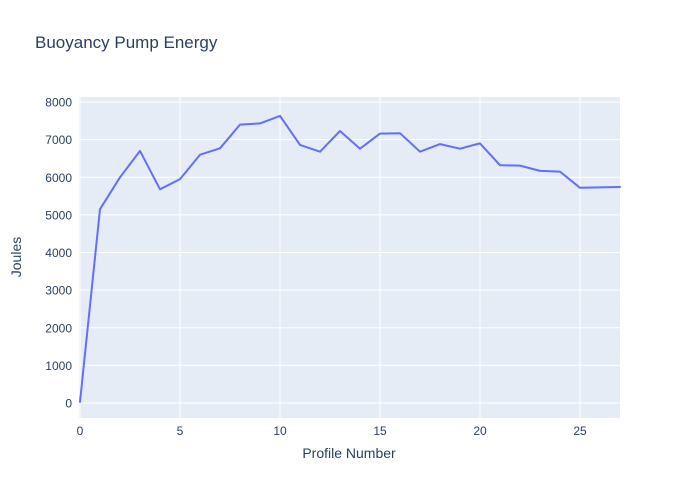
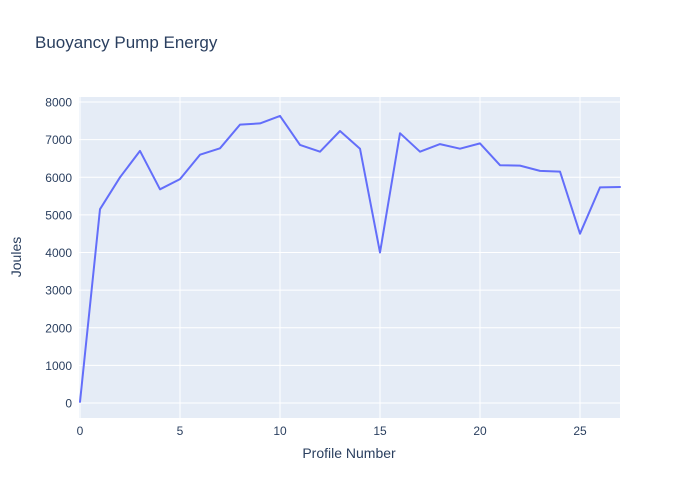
15: 7200 -> 4000
25: 5700 -> 4500
